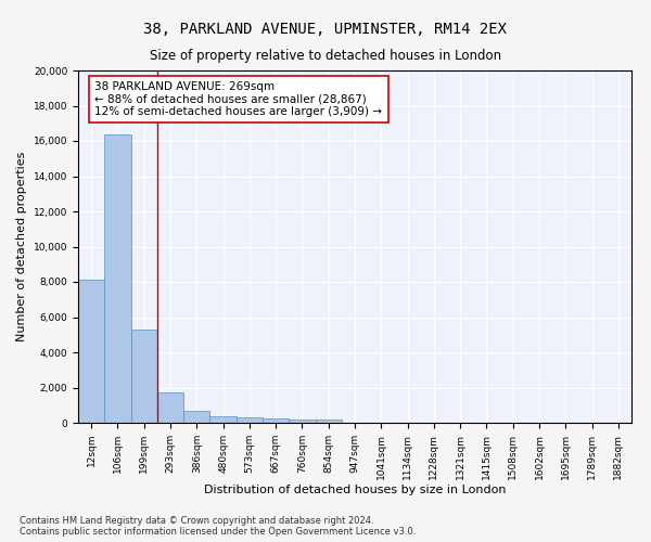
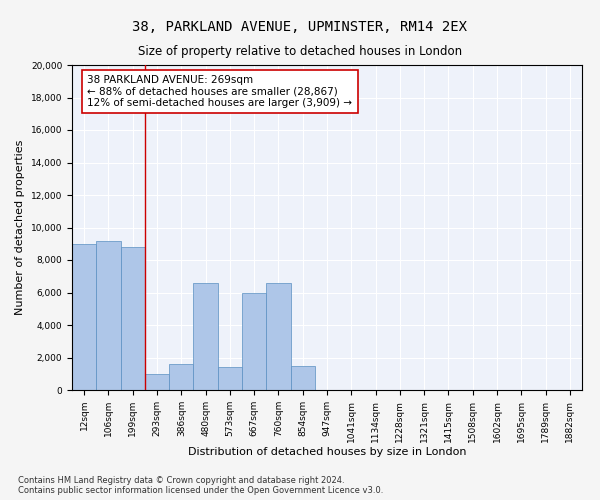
12sqm: 8,100 -> 9,000
106sqm: 16,400 -> 9,200
199sqm: 5,300 -> 8,800
293sqm: 1,800 -> 1,000
386sqm: 700 -> 1,600
480sqm: 400 -> 6,600
573sqm: 300 -> 1,400
667sqm: 200 -> 6,000
760sqm: 200 -> 6,600
854sqm: 200 -> 1,500
